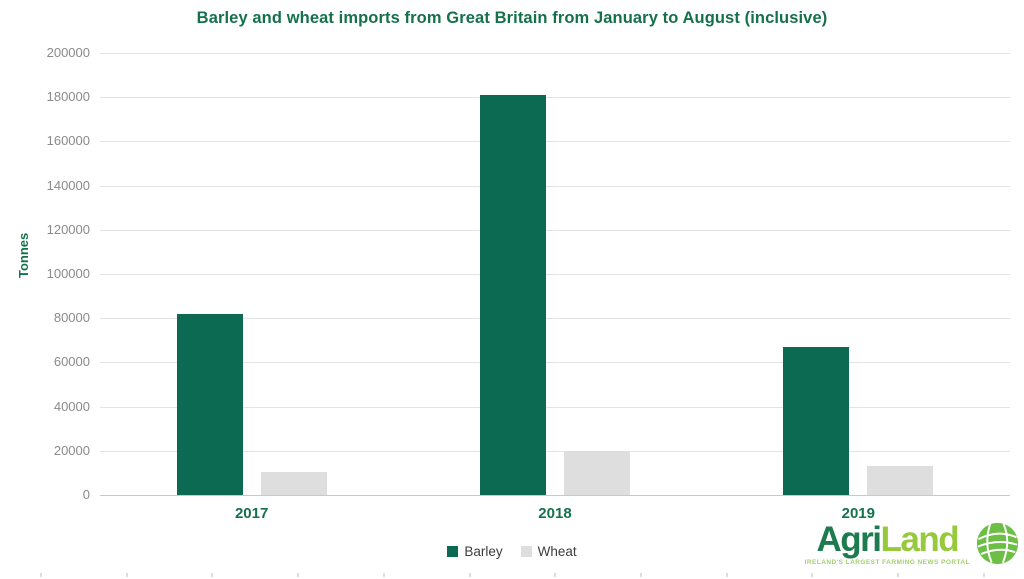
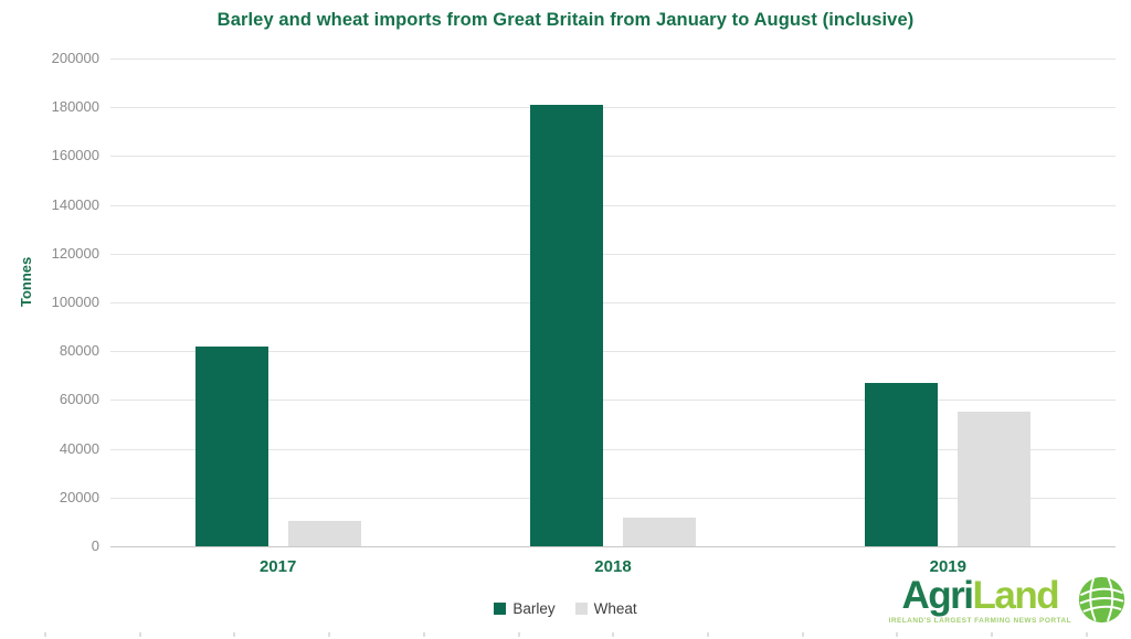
Wheat/2018: 20000 -> 12000
Wheat/2019: 13000 -> 55000
